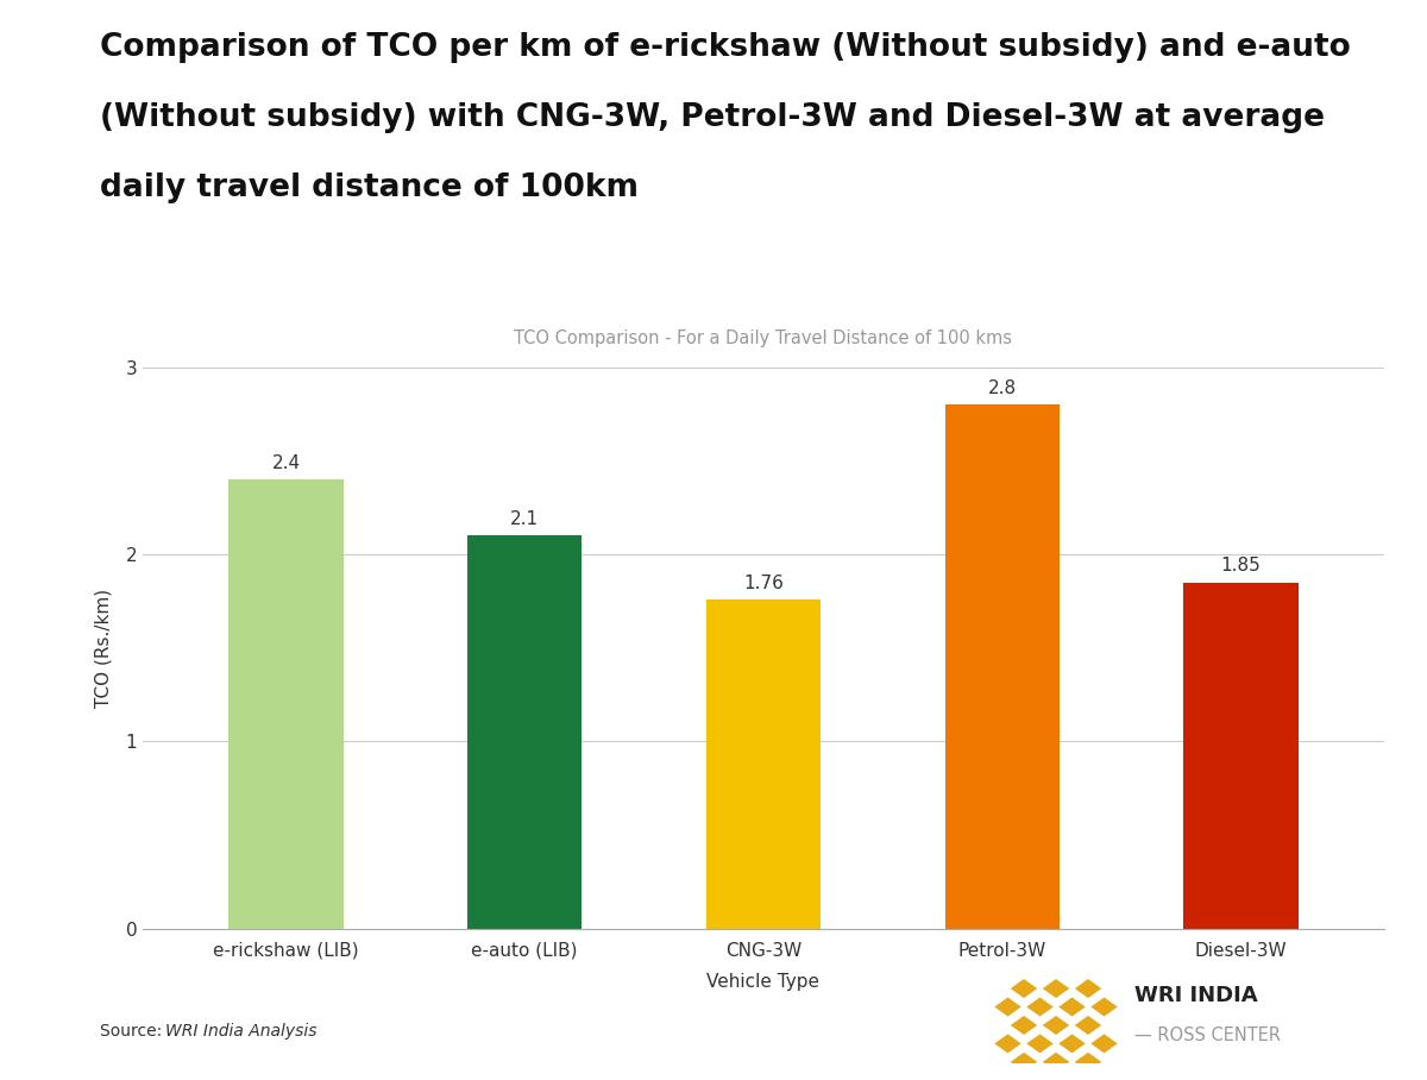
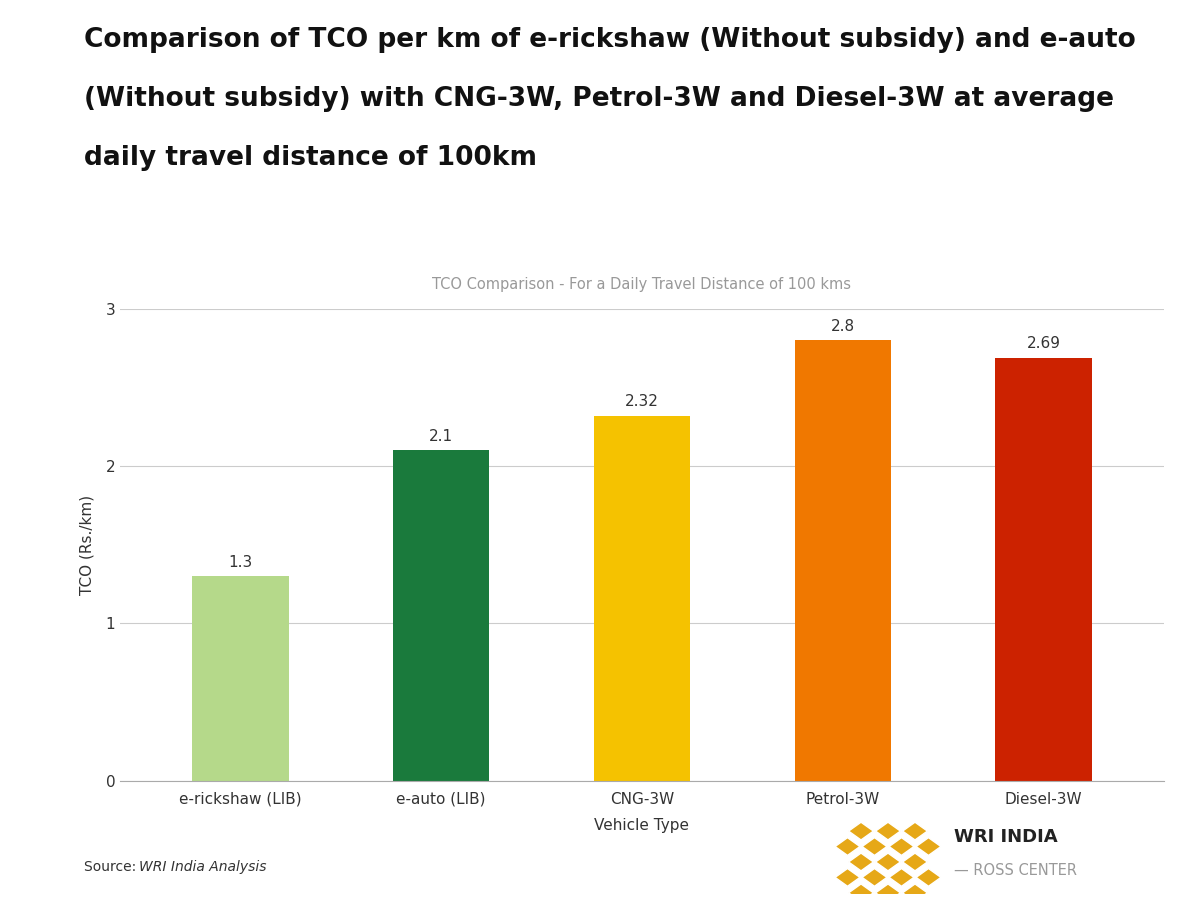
e-rickshaw (LIB): 2.4 -> 1.3
CNG-3W: 1.76 -> 2.32
Diesel-3W: 1.85 -> 2.69
